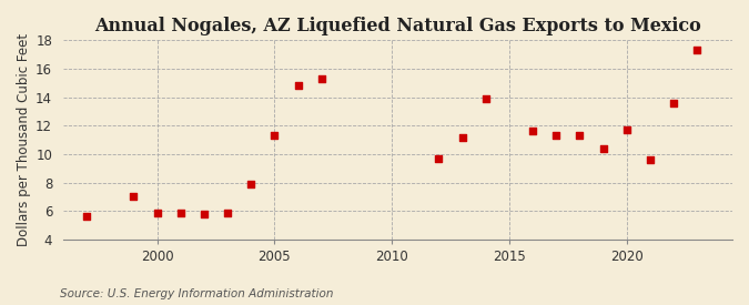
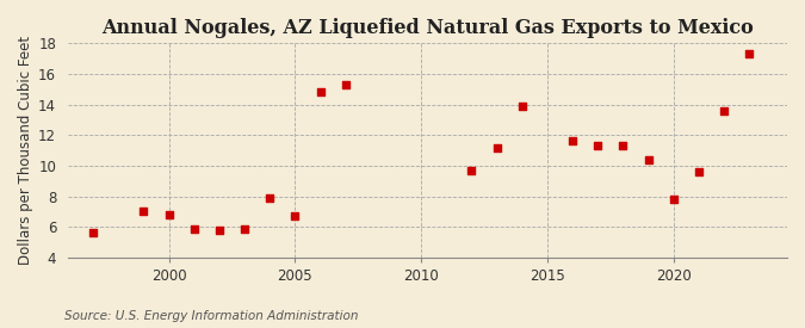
2000: 5.9 -> 6.8
2005: 11.3 -> 6.7
2020: 11.7 -> 7.8
